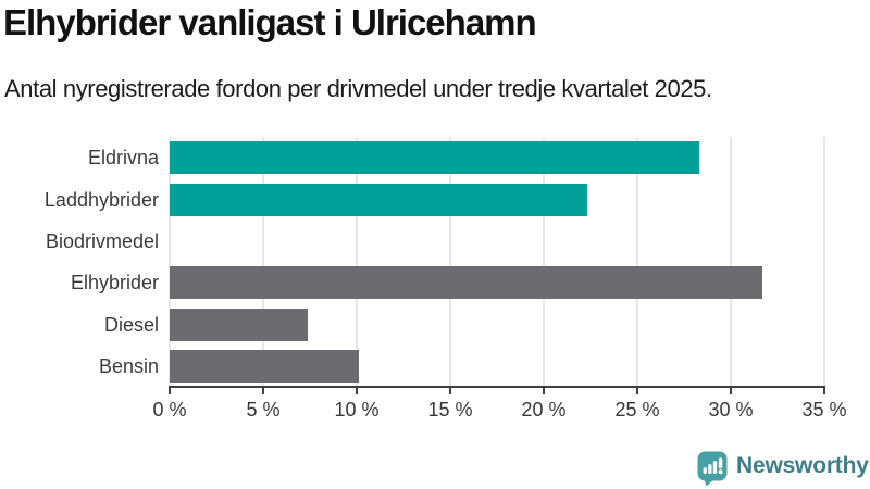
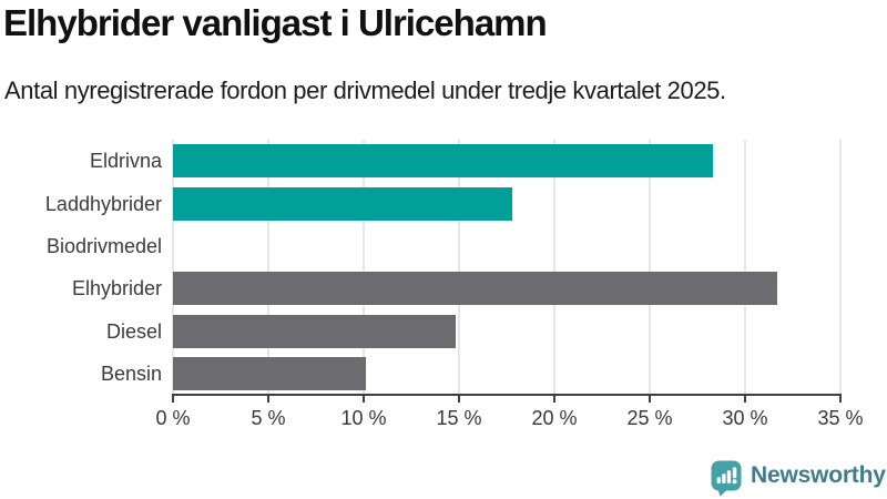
Laddhybrider: 22.3% -> 17.8%
Diesel: 7.4% -> 14.8%
